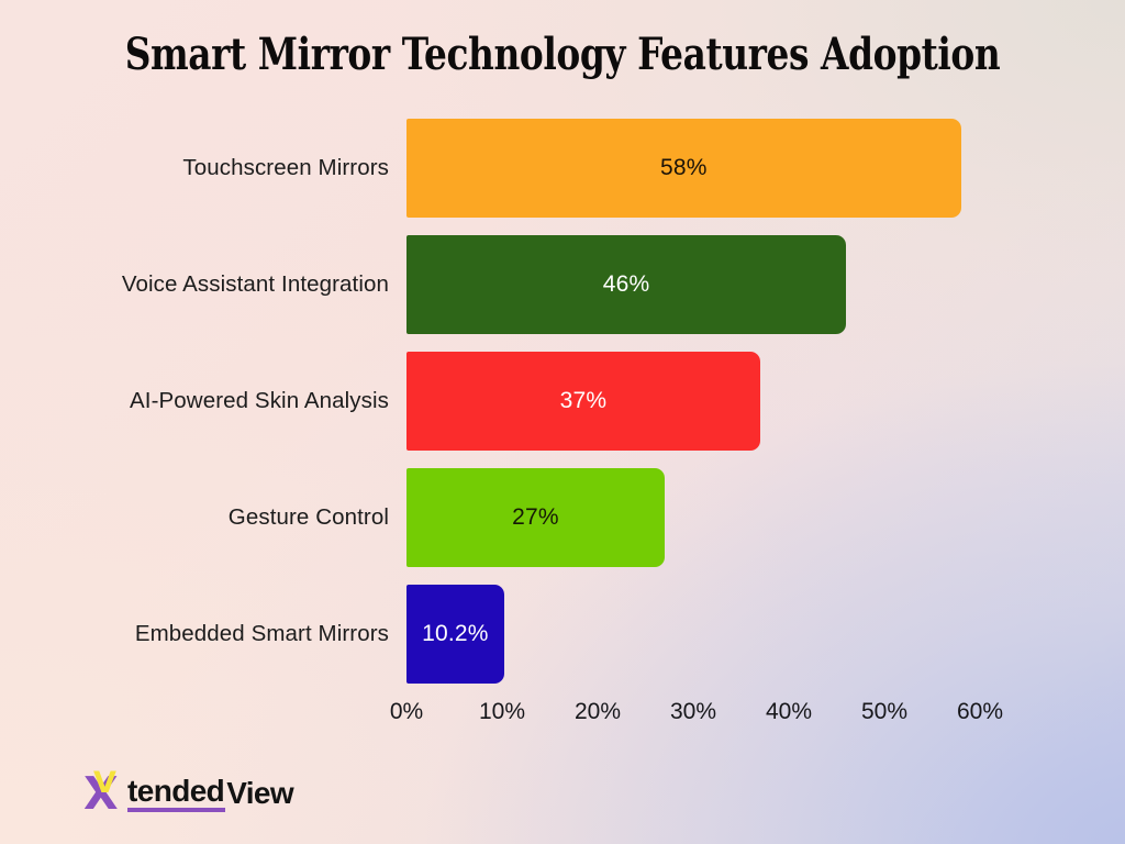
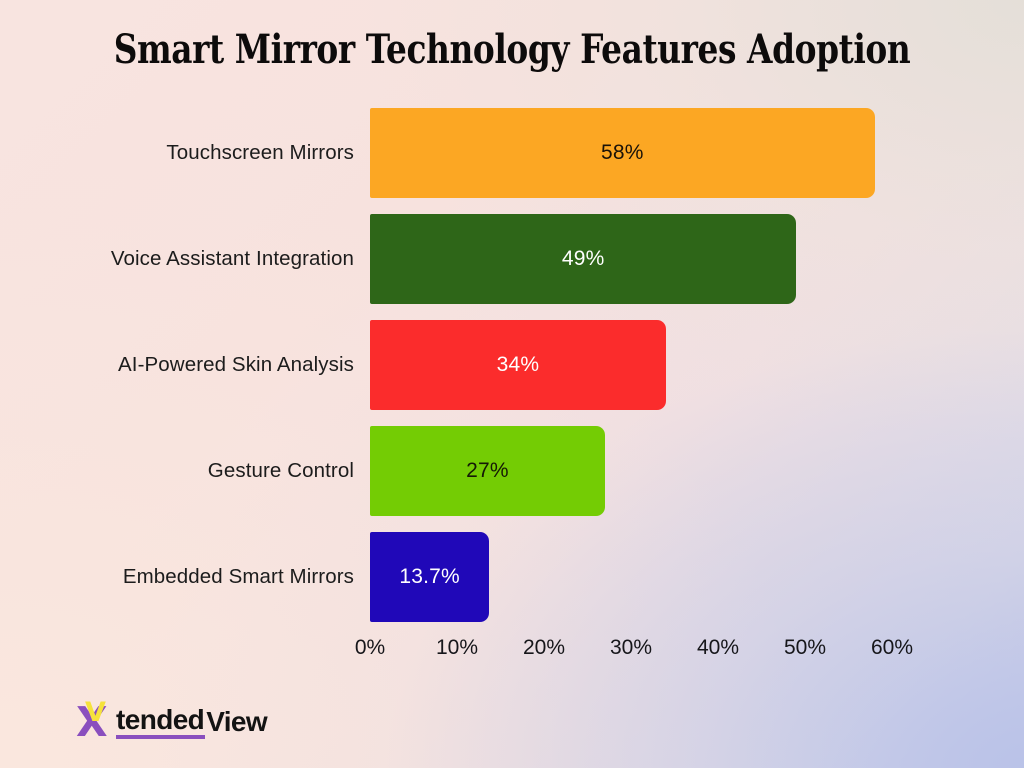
Voice Assistant Integration: 46% -> 49%
AI-Powered Skin Analysis: 37% -> 34%
Embedded Smart Mirrors: 10.2% -> 13.7%
